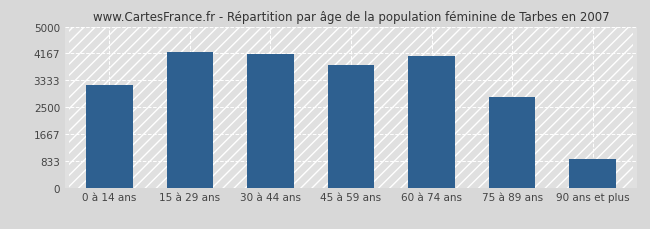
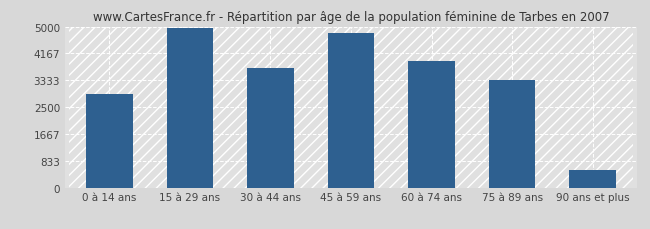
0 à 14 ans: 3200 -> 2900
15 à 29 ans: 4200 -> 4950
30 à 44 ans: 4150 -> 3700
45 à 59 ans: 3800 -> 4800
60 à 74 ans: 4100 -> 3920
75 à 89 ans: 2800 -> 3350
90 ans et plus: 900 -> 540
